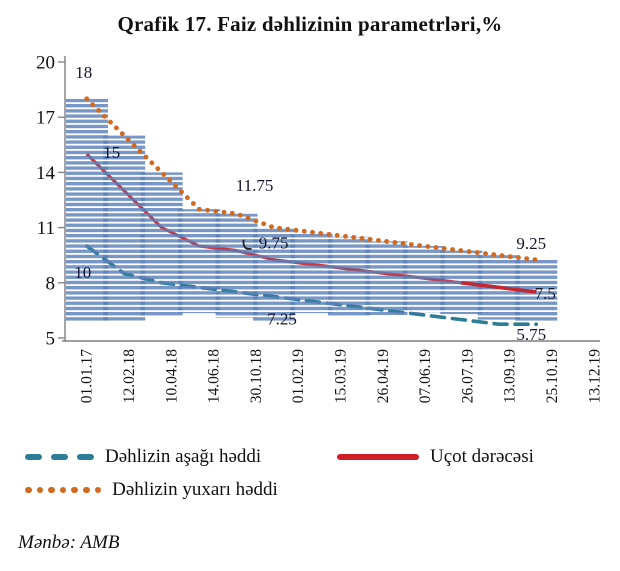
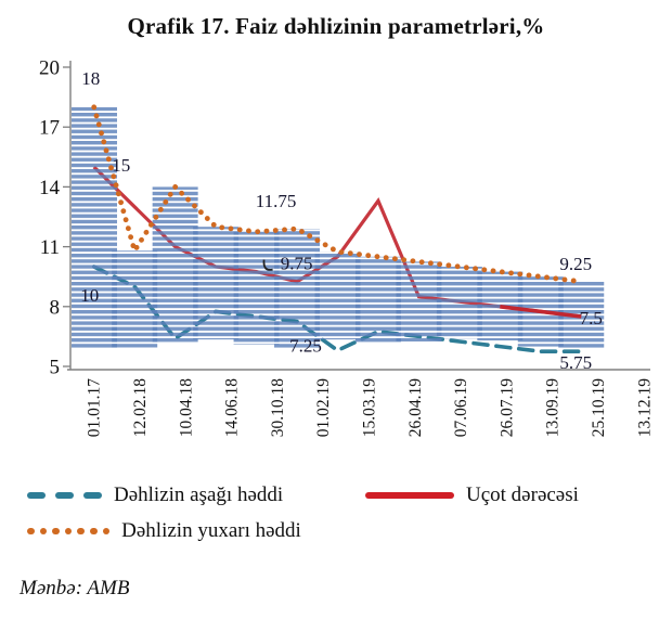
Dəhlizin yuxarı həddi/12.02.18: 16.0 -> 10.8
Dəhlizin aşağı həddi/12.02.18: 8.5 -> 9.0
Dəhlizin aşağı həddi/10.04.18: 8.0 -> 6.4
Dəhlizin yuxarı həddi/01.02.19: 11.0 -> 11.9
Uçot dərəcəsi/15.03.19: 9.0 -> 10.5
Dəhlizin aşağı həddi/15.03.19: 7.0 -> 5.8
Uçot dərəcəsi/26.04.19: 8.8 -> 13.3
